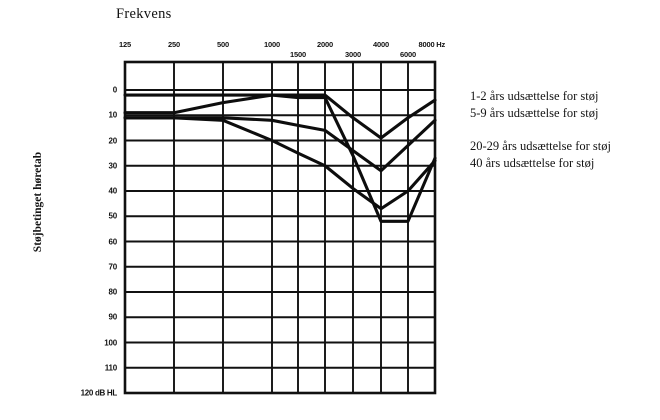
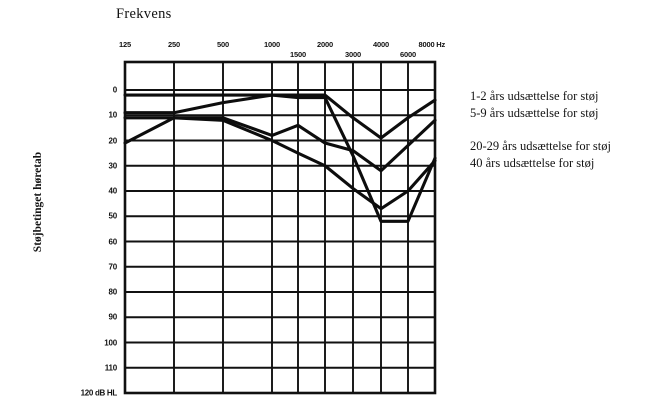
5-9 års udsættelse for støj/125: 11 -> 21
5-9 års udsættelse for støj/1000: 12 -> 18
5-9 års udsættelse for støj/2000: 16 -> 21
